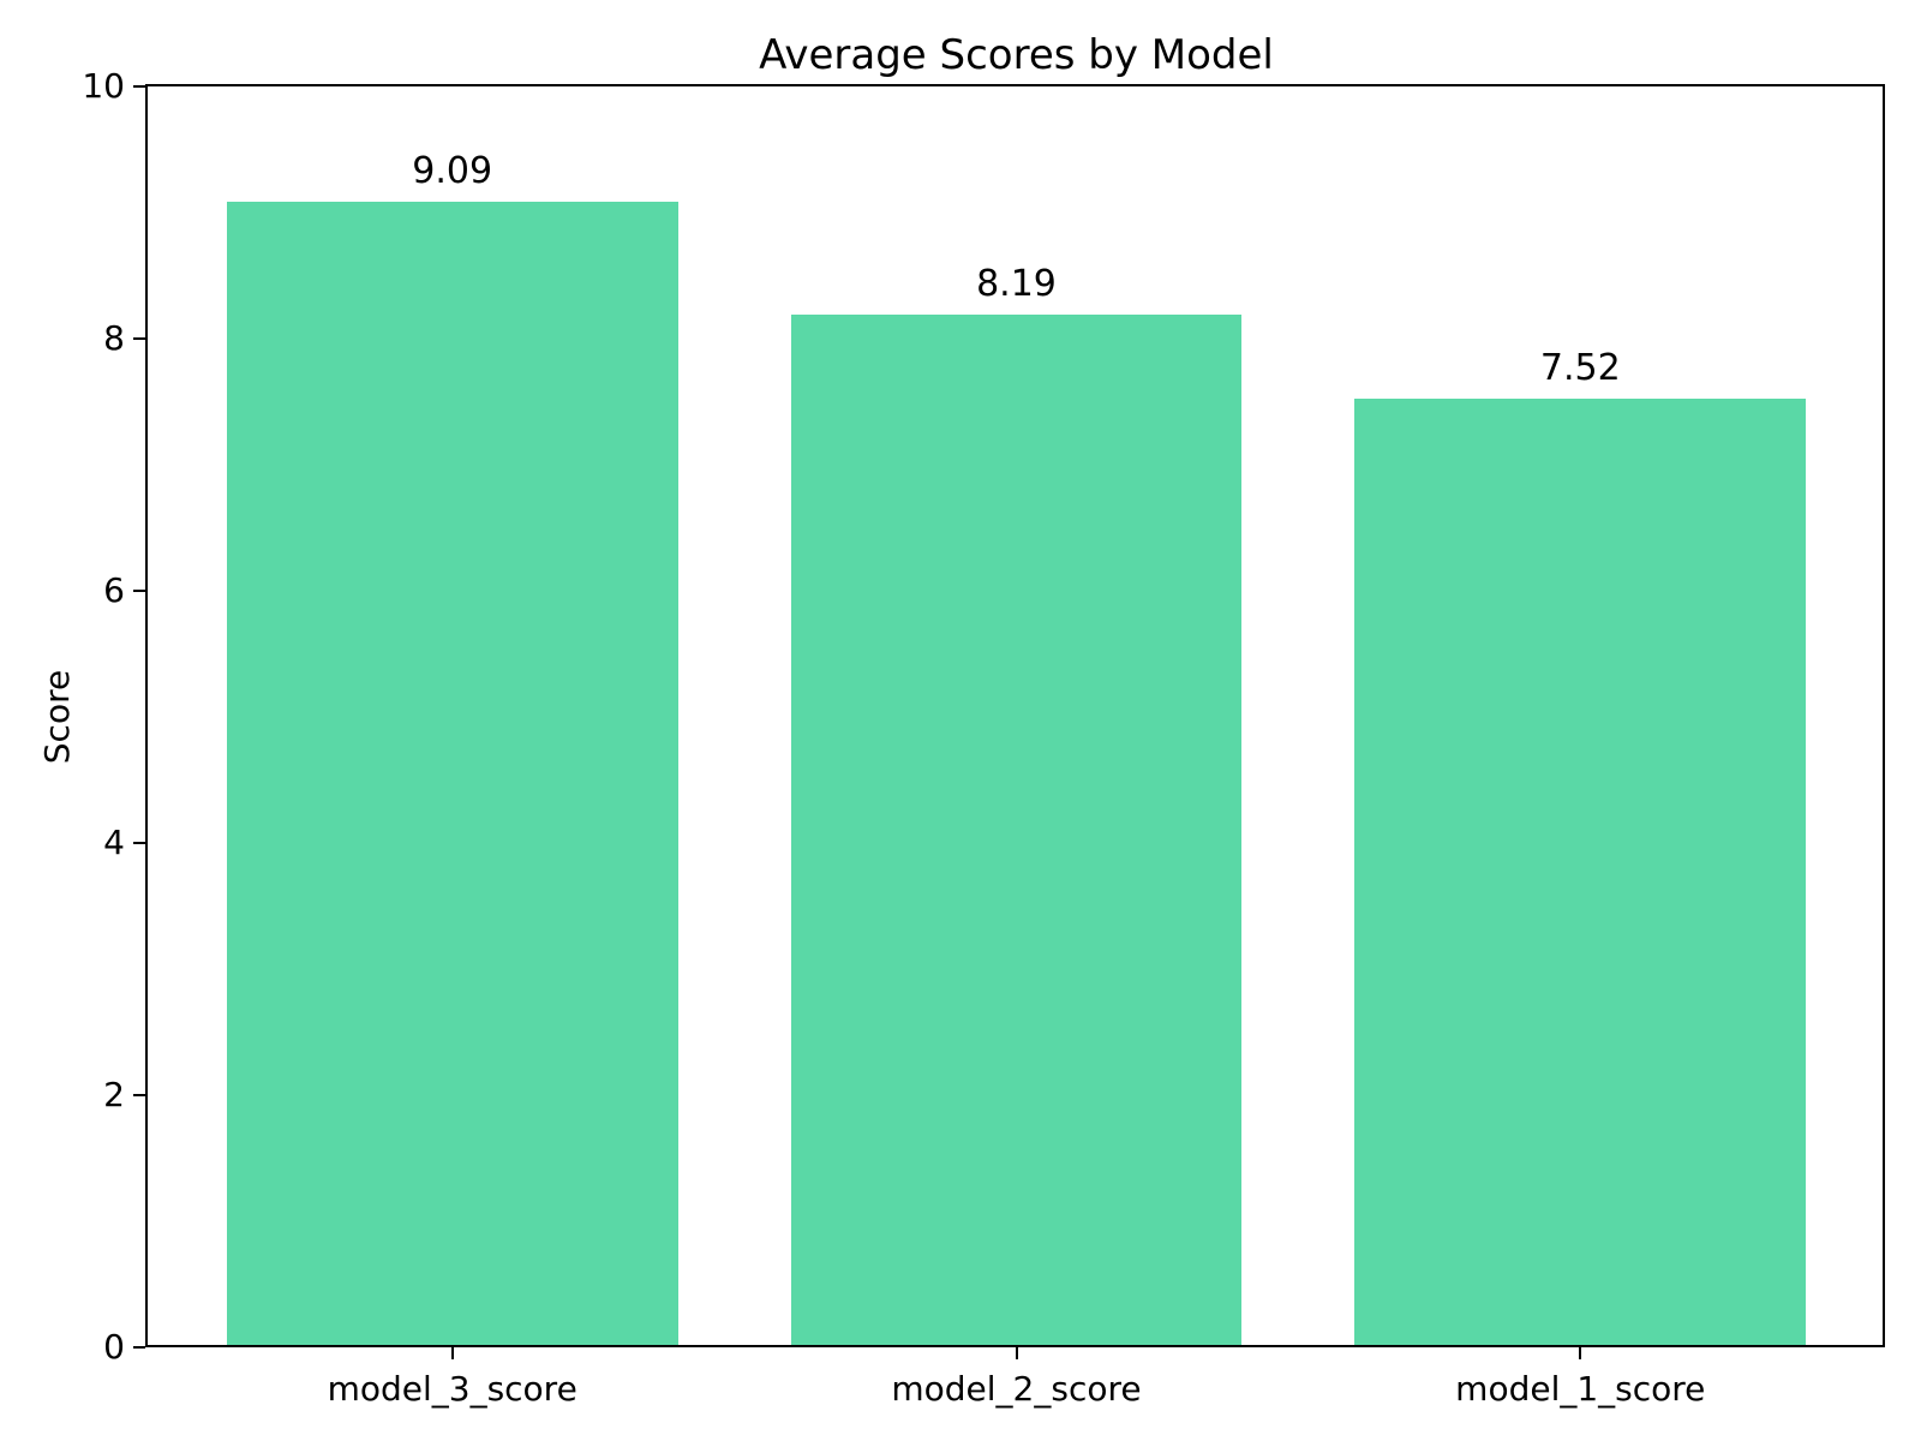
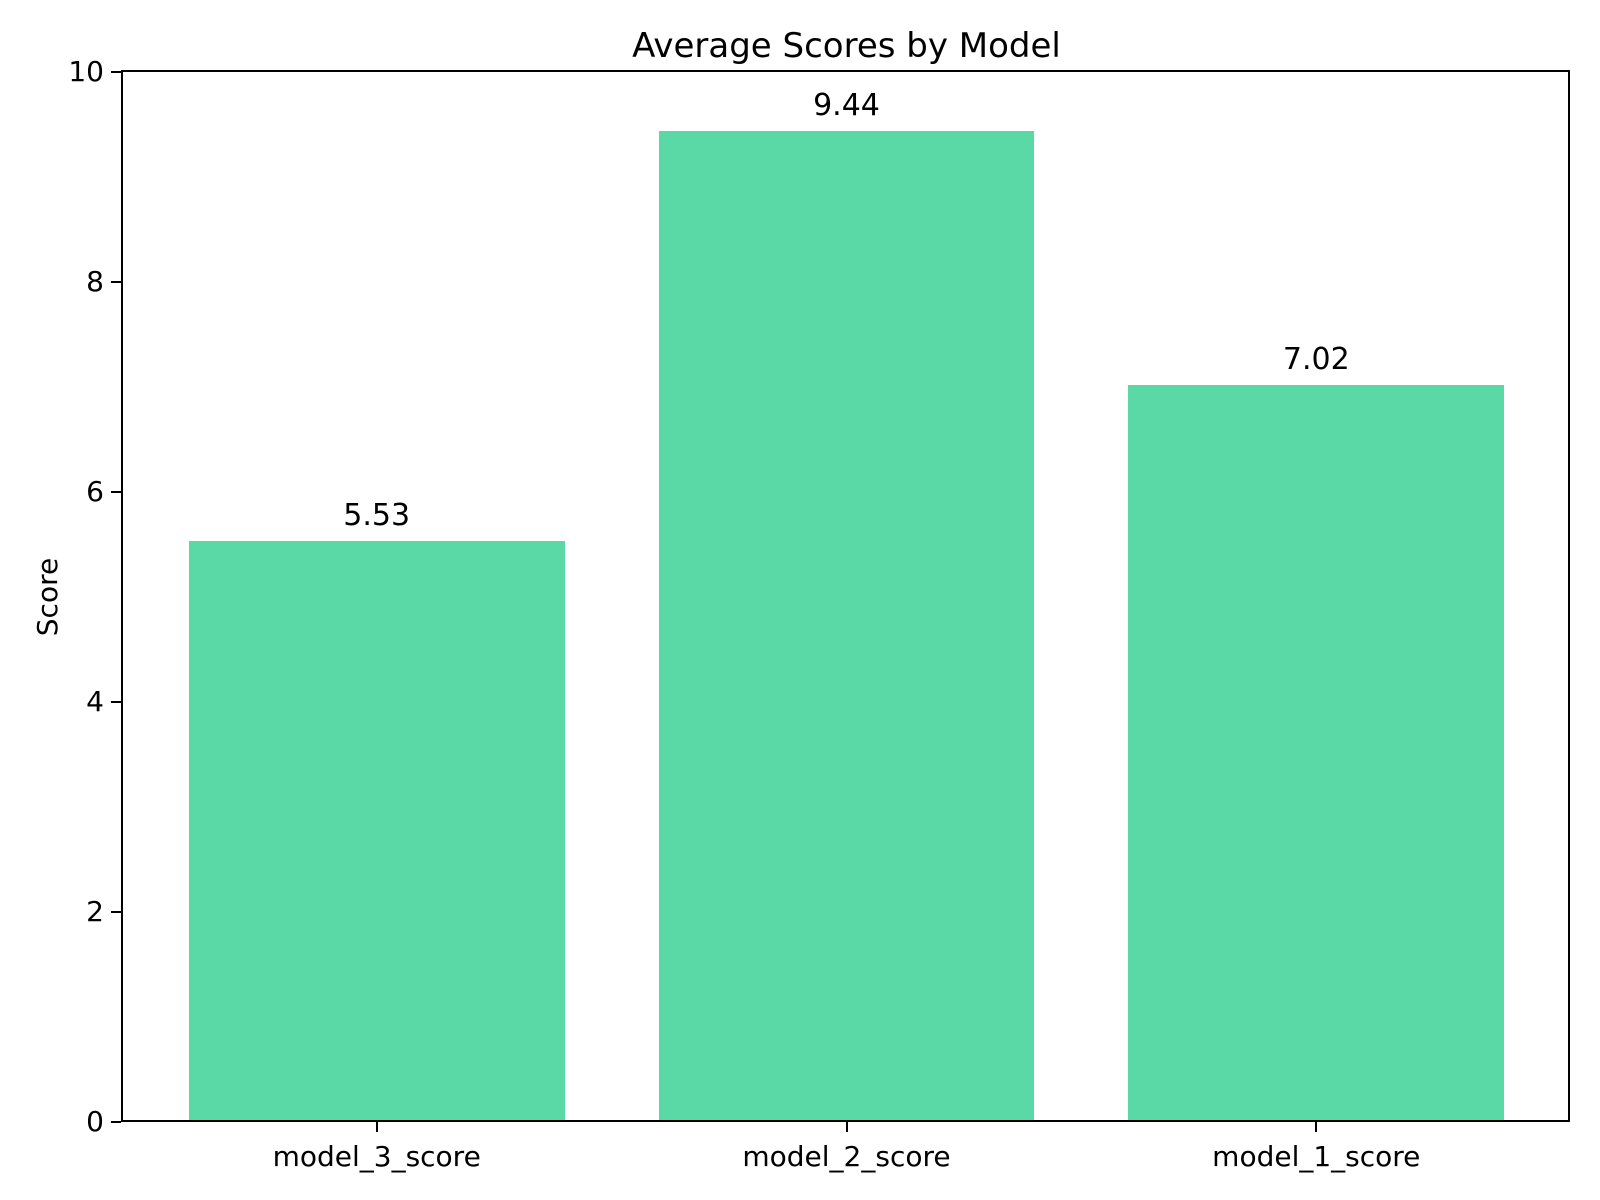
model_3_score: 9.09 -> 5.53
model_2_score: 8.19 -> 9.44
model_1_score: 7.52 -> 7.02
